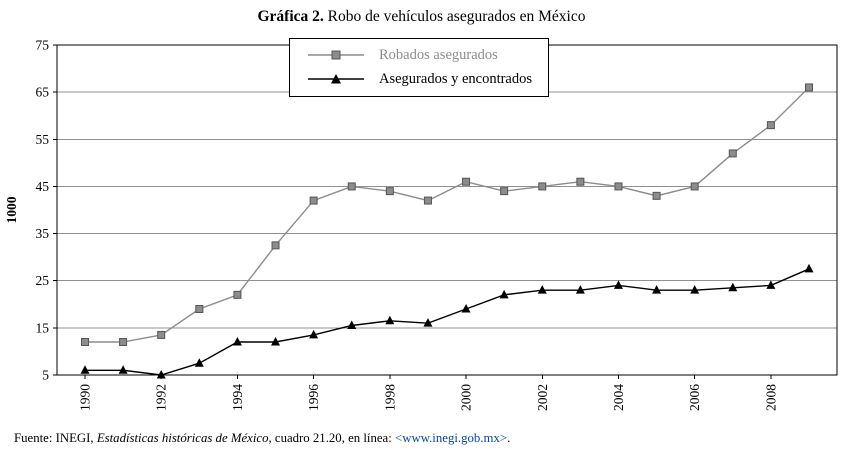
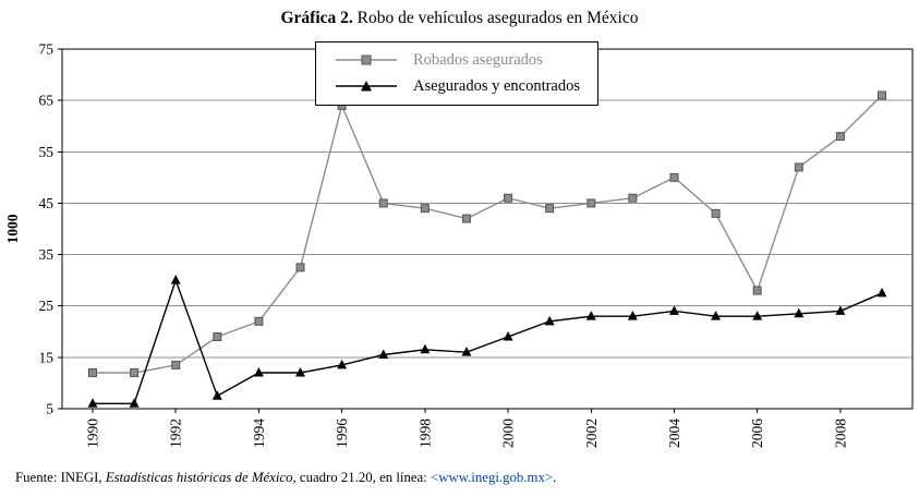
Asegurados y encontrados/1992: 5 -> 30
Robados asegurados/1996: 42 -> 64
Robados asegurados/2004: 45 -> 50
Robados asegurados/2006: 45 -> 28
